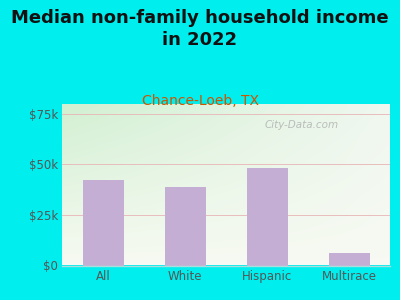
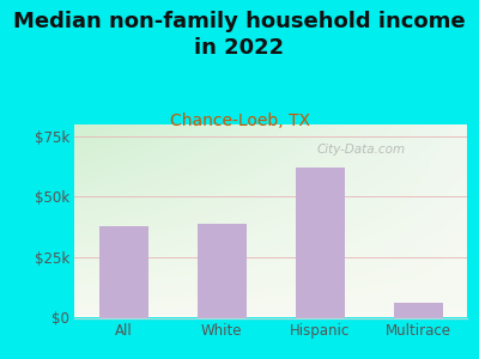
All: $42k -> $38k
Hispanic: $48k -> $62k
